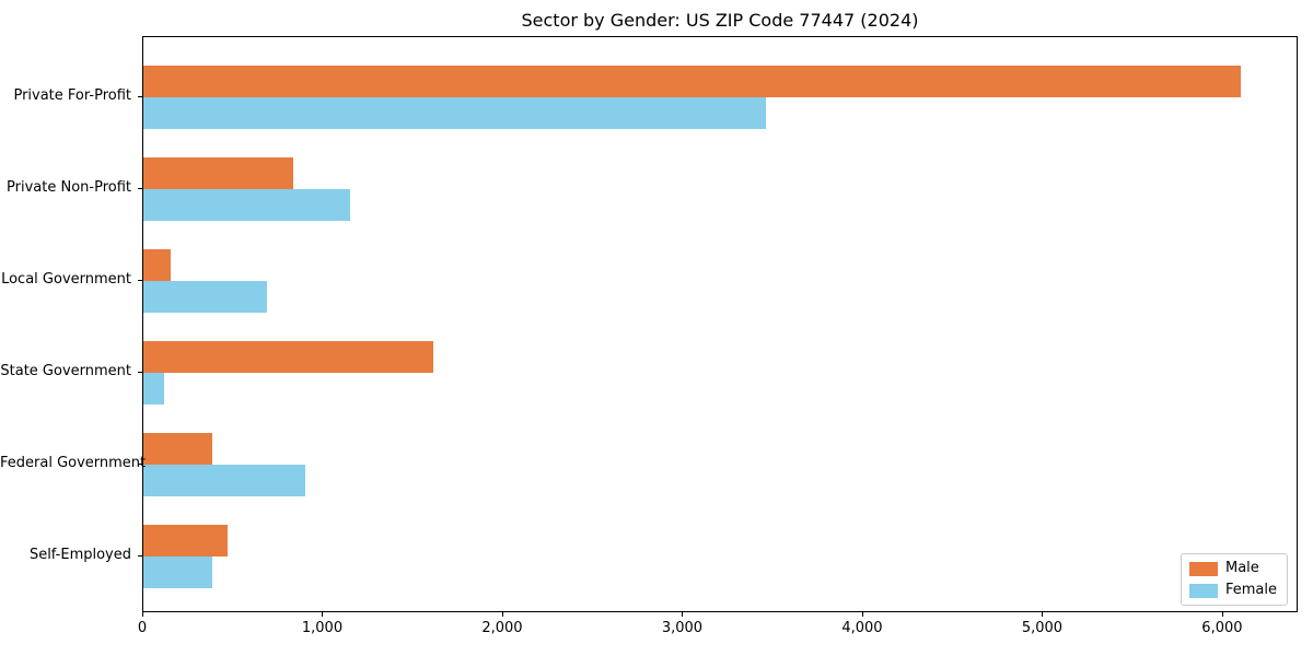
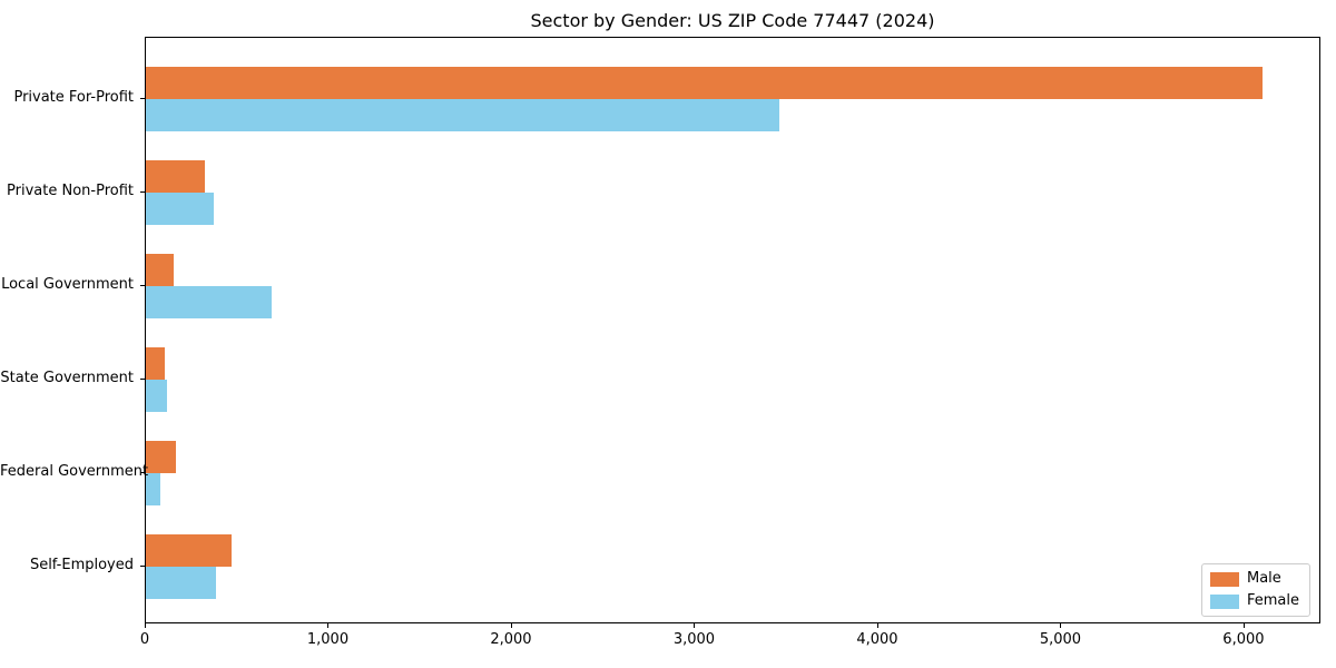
Male/Private Non-Profit: 830 -> 320
Female/Private Non-Profit: 1150 -> 370
Male/State Government: 1610 -> 100
Male/Federal Government: 380 -> 160
Female/Federal Government: 900 -> 80
